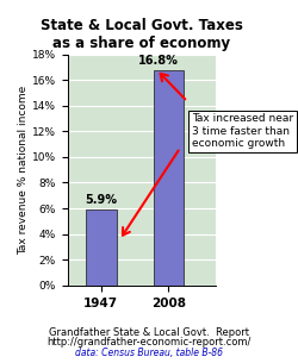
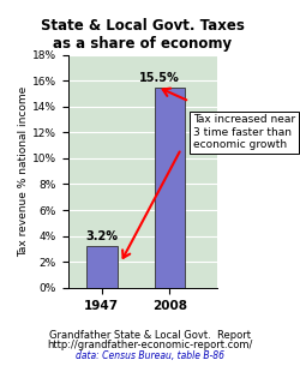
1947: 5.9% -> 3.2%
2008: 16.8% -> 15.5%
